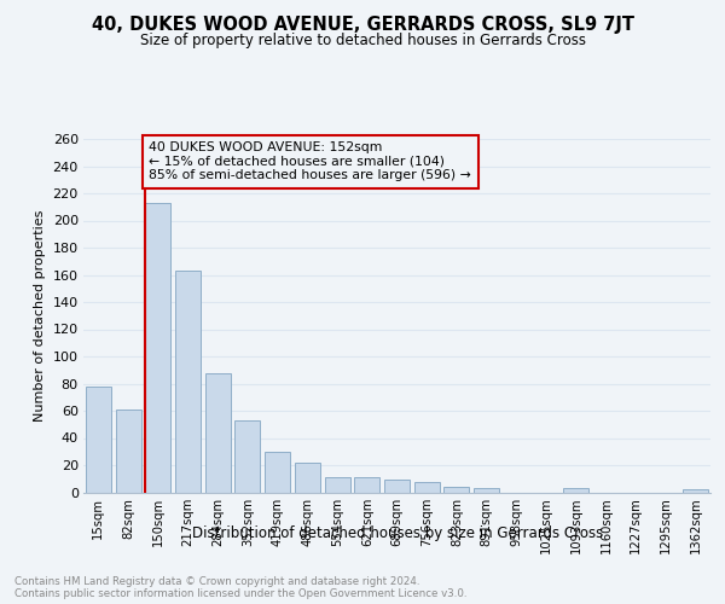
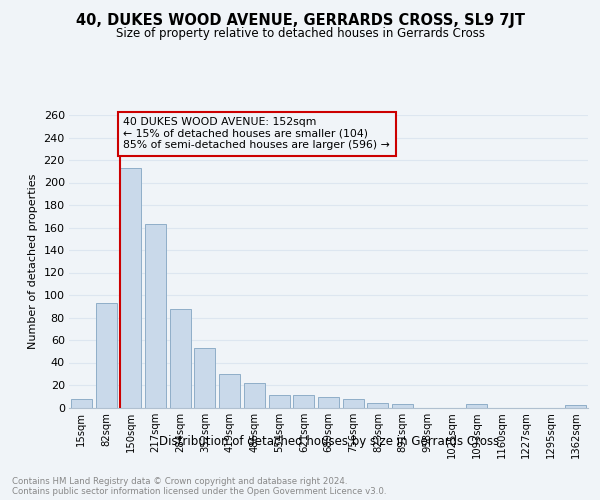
15sqm: 78 -> 8
82sqm: 61 -> 93
